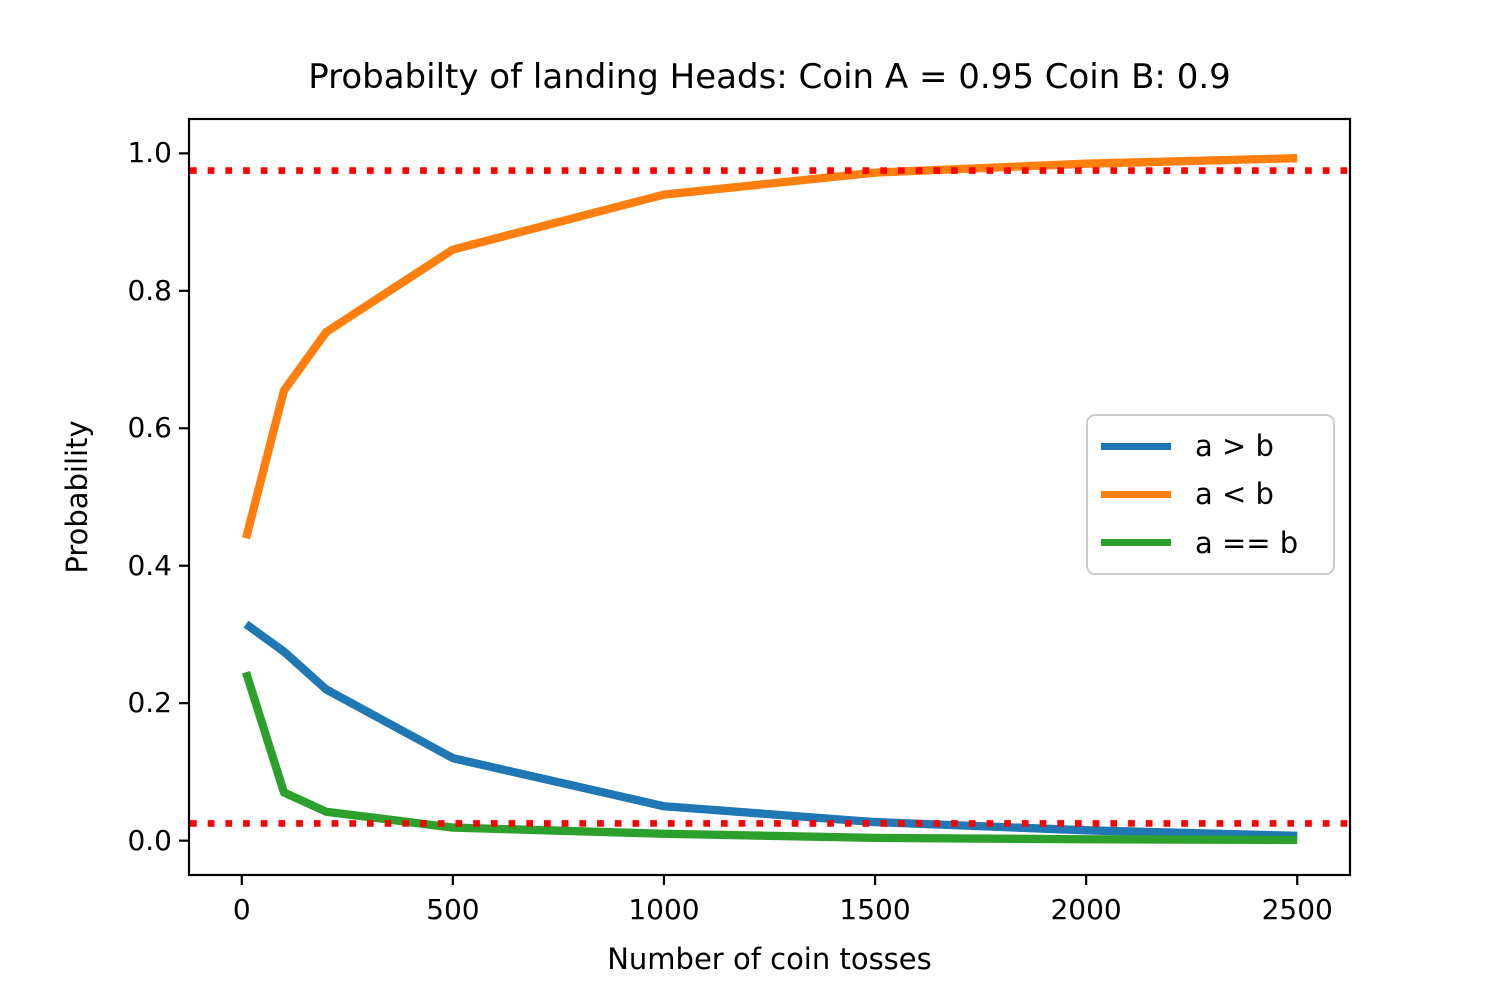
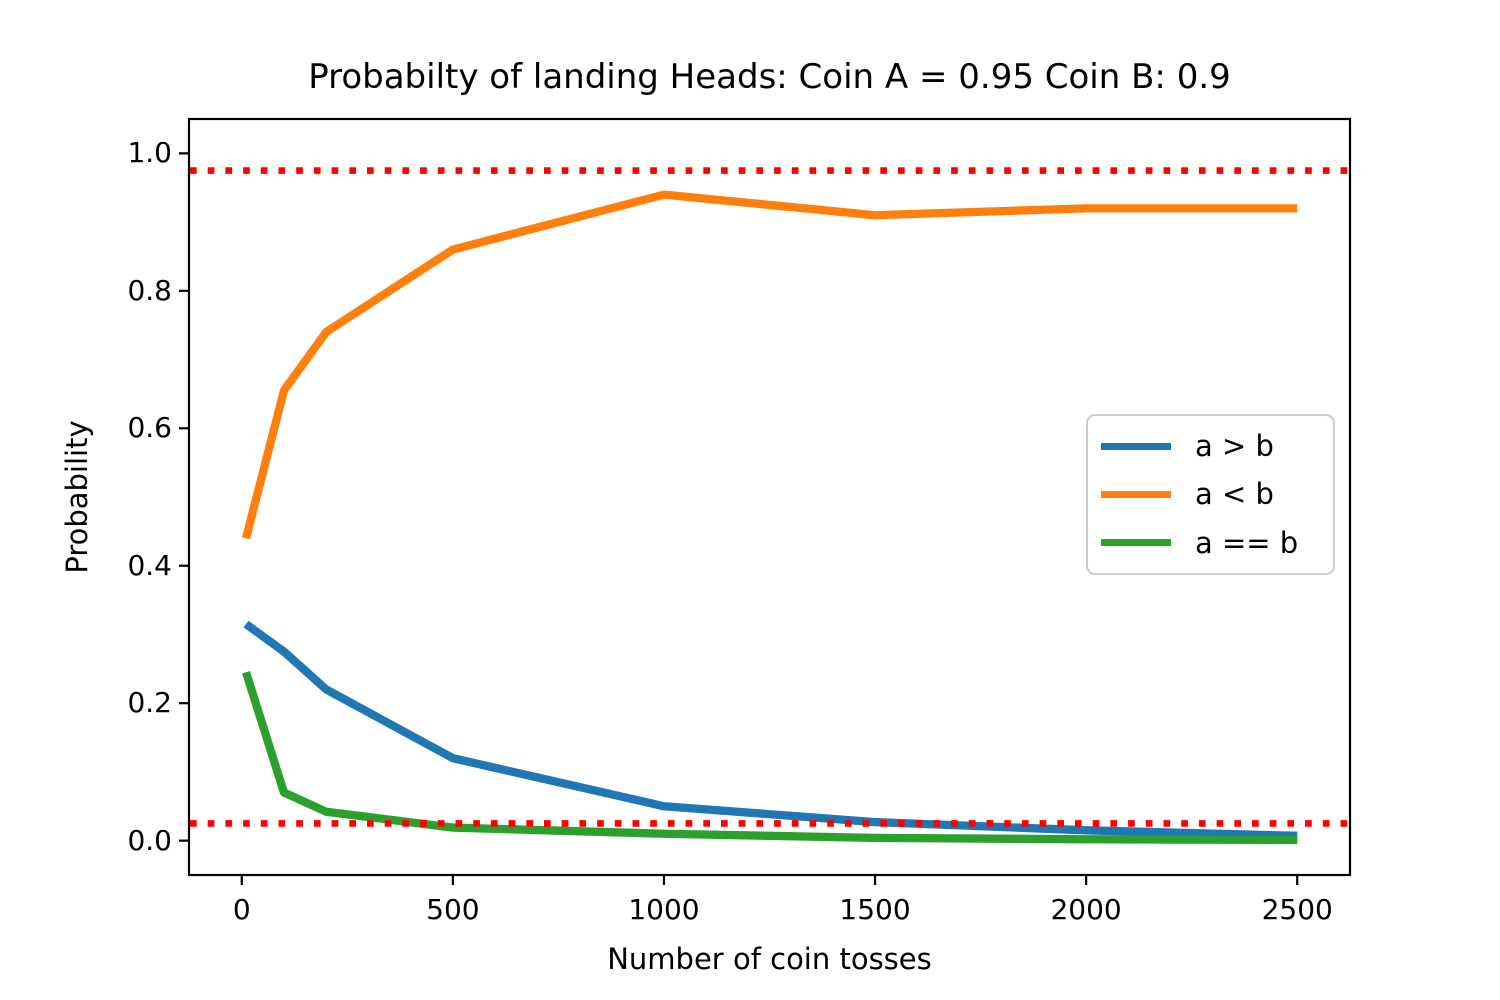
a < b/1500: 0.97 -> 0.91
a < b/2000: 0.98 -> 0.92
a < b/2500: 0.99 -> 0.92
